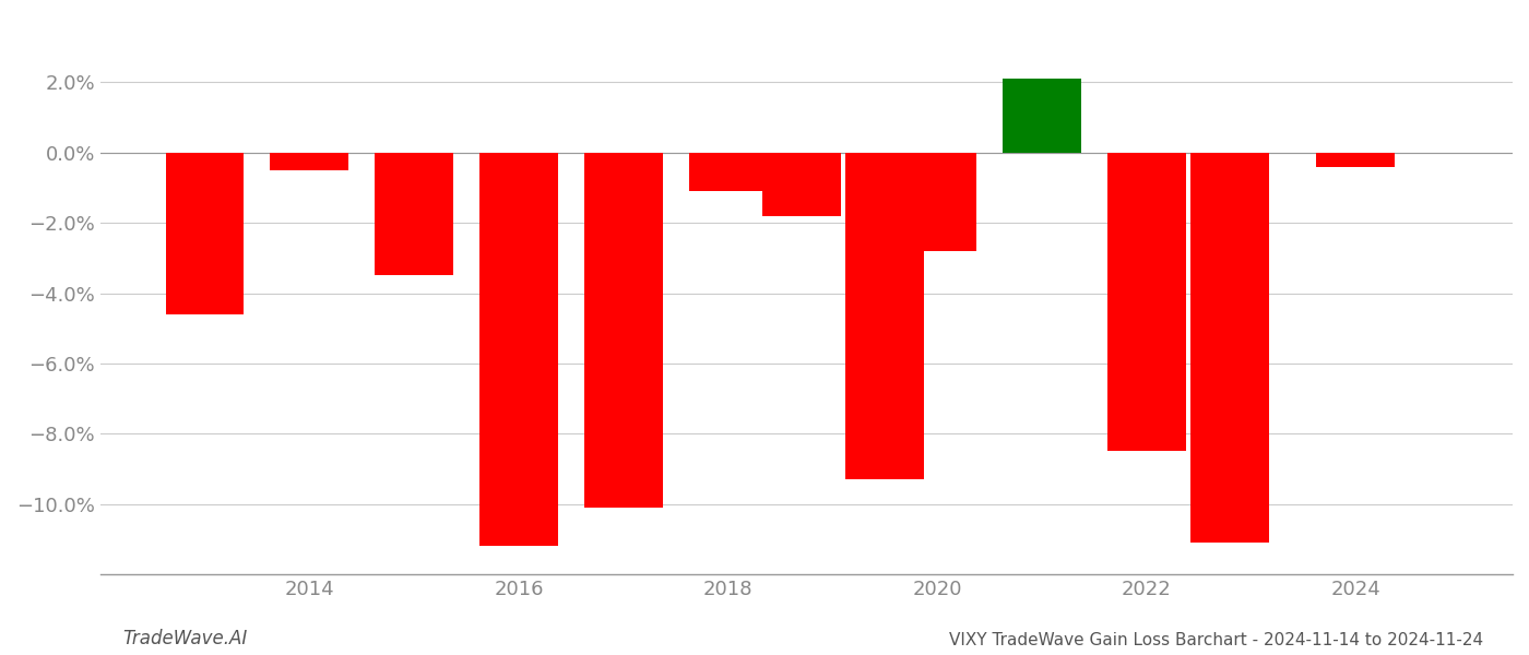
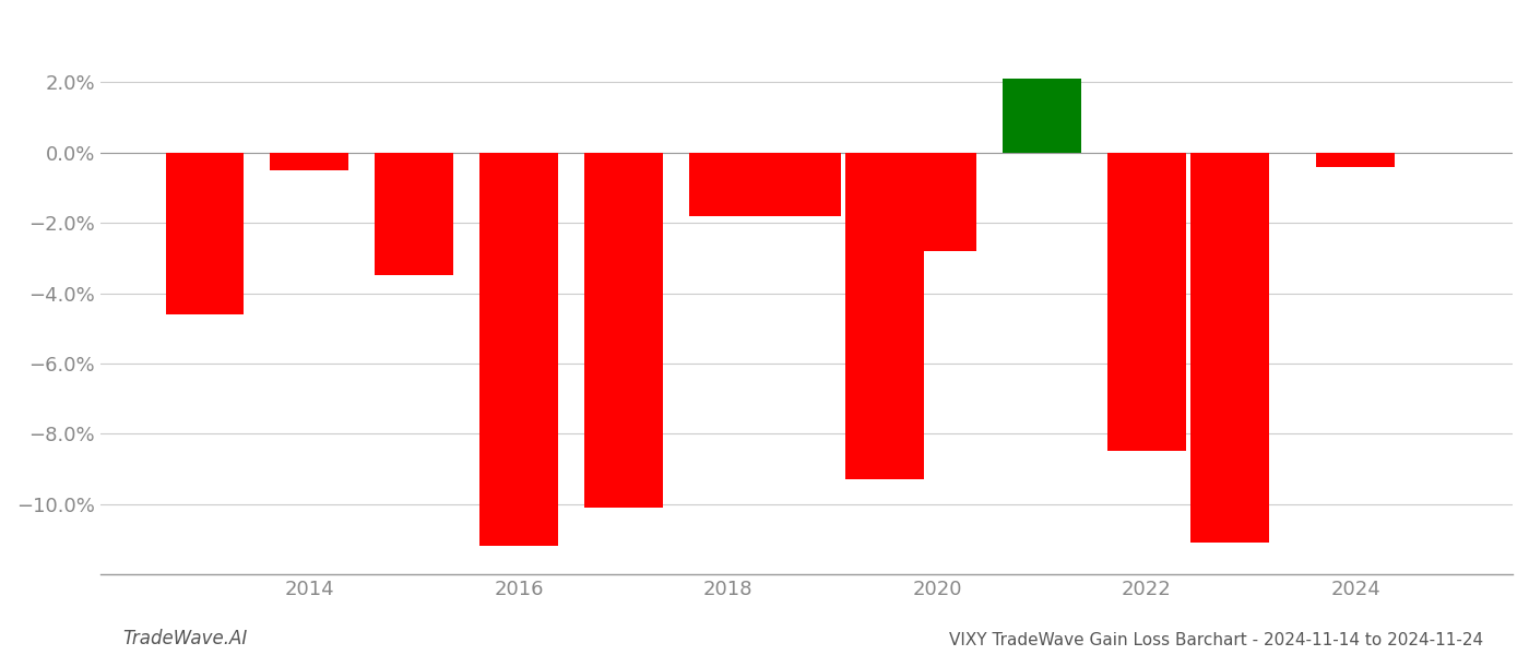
2018: -1.1% -> -1.8%
